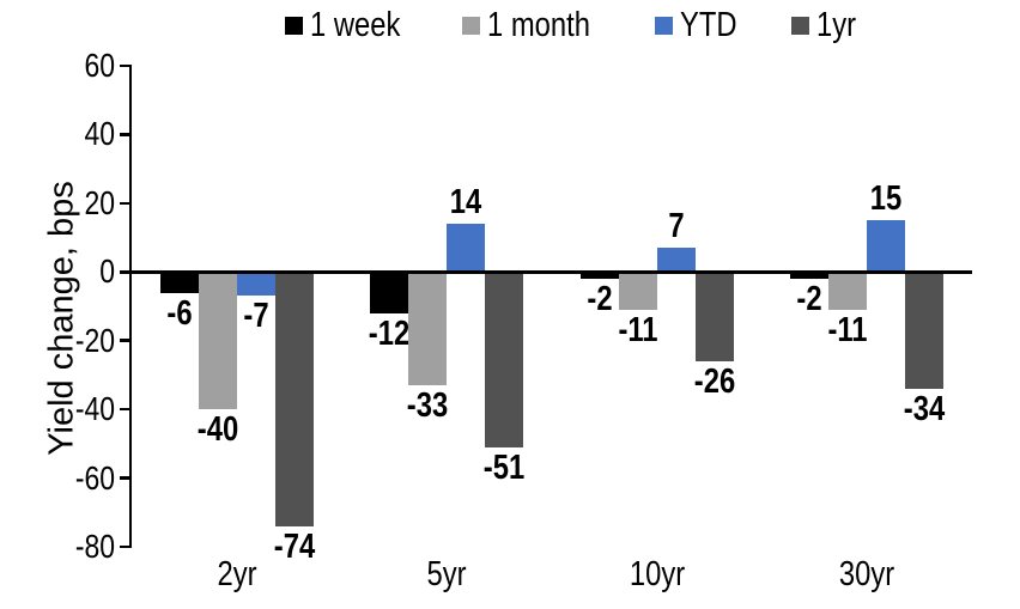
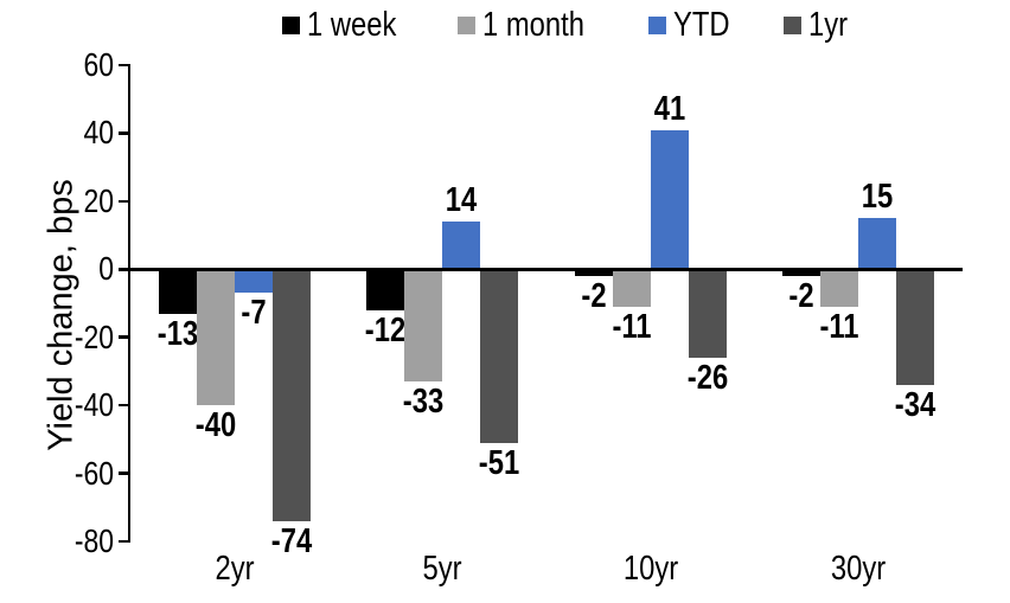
1 week/2yr: -6 -> -13
YTD/10yr: 7 -> 41
